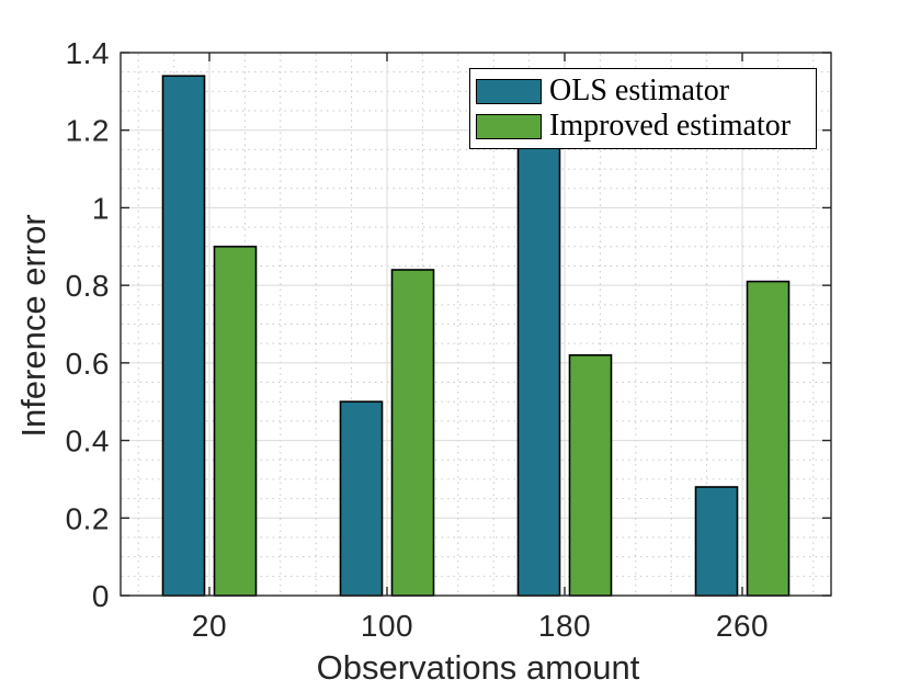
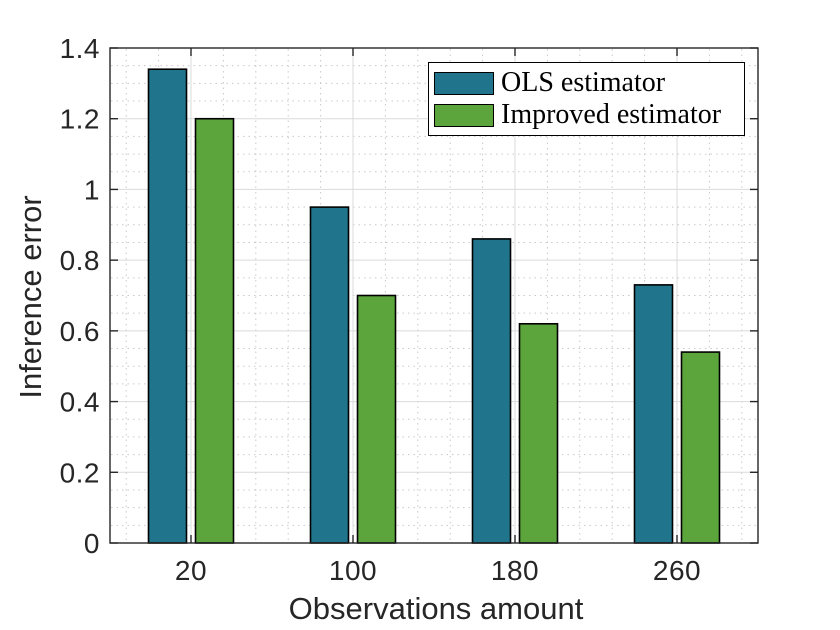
Improved estimator/20: 0.90 -> 1.20
OLS estimator/100: 0.50 -> 0.95
Improved estimator/100: 0.84 -> 0.70
OLS estimator/180: 1.32 -> 0.86
OLS estimator/260: 0.28 -> 0.73
Improved estimator/260: 0.81 -> 0.54
